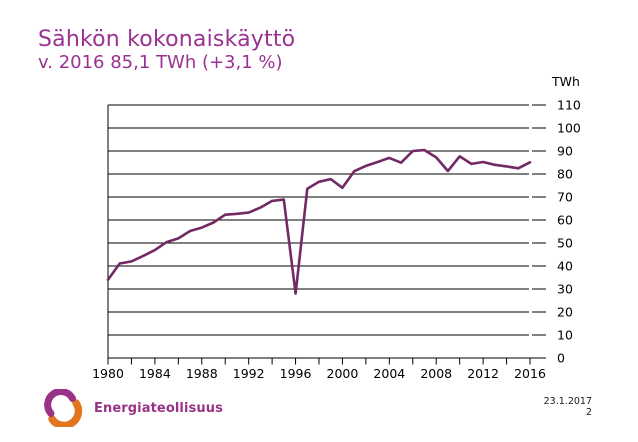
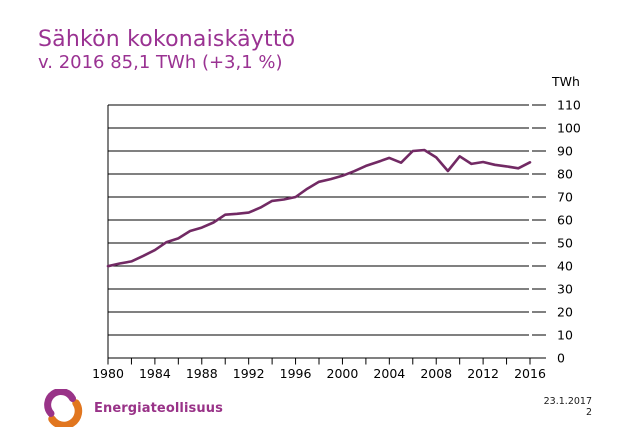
1980: 34 -> 40
1996: 28 -> 70
2000: 74 -> 79
